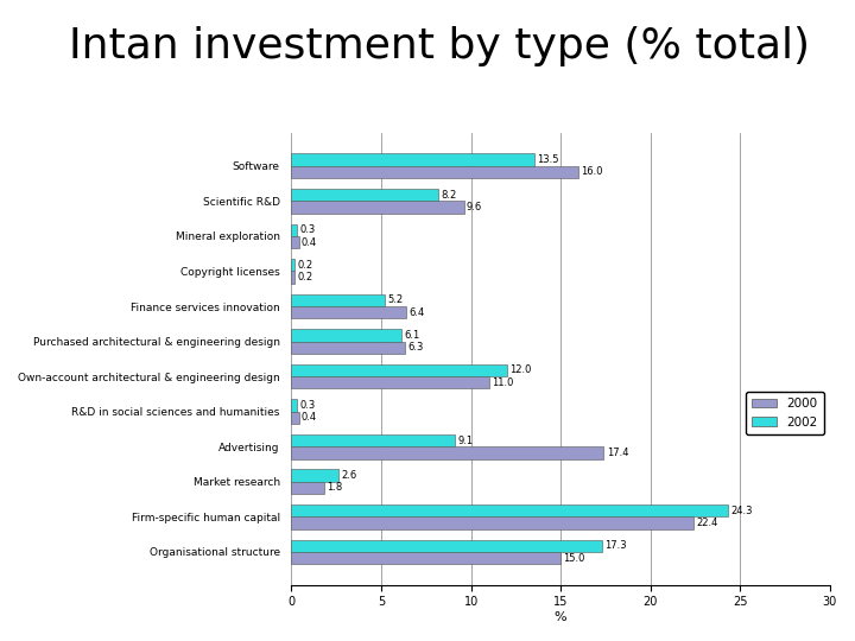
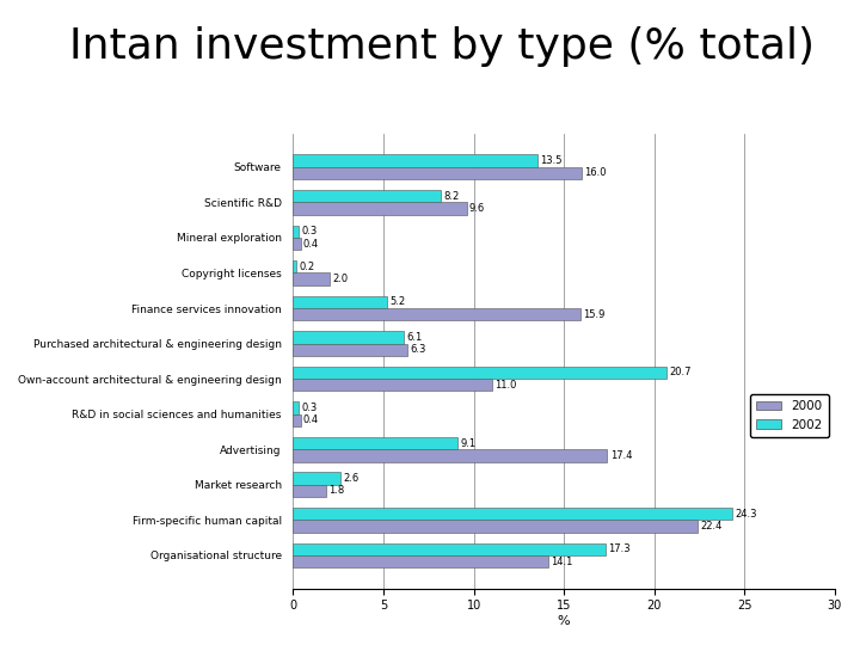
2000/Copyright licenses: 0.2 -> 2.0
2000/Finance services innovation: 6.4 -> 15.9
2002/Own-account architectural & engineering design: 12.0 -> 20.7
2000/Organisational structure: 15.0 -> 14.1
